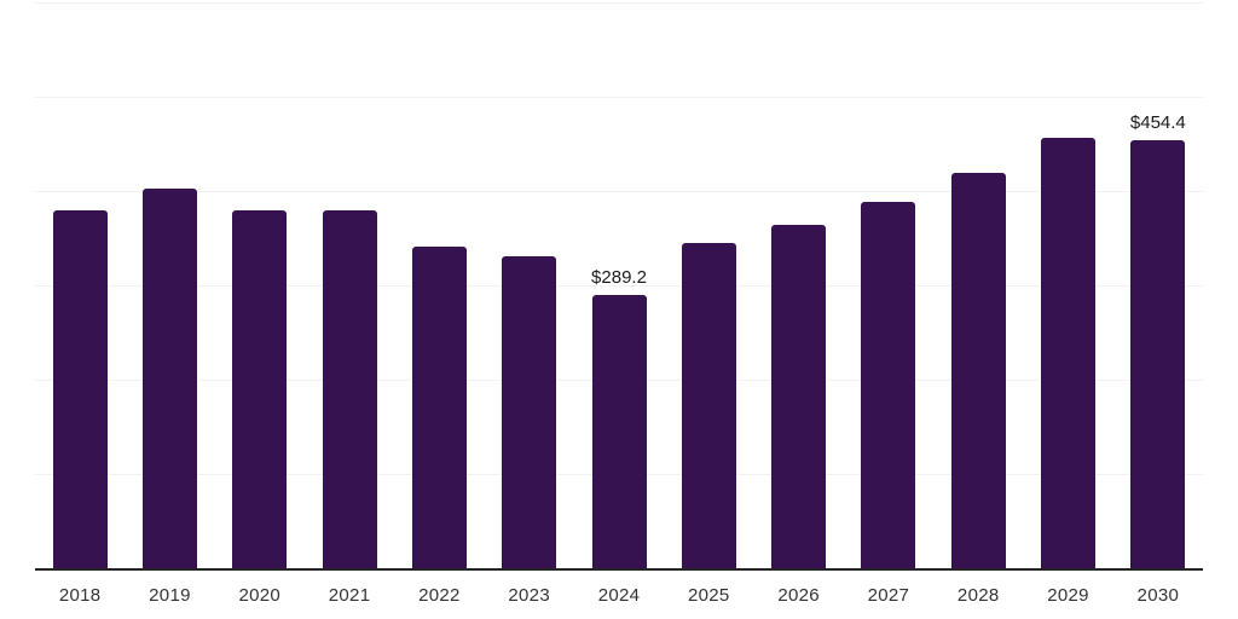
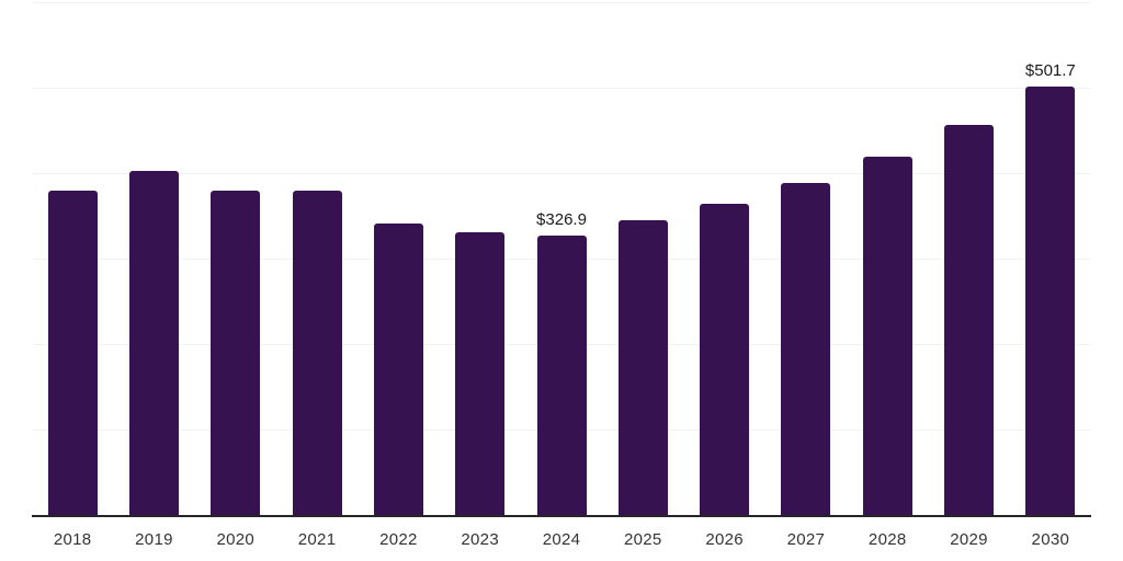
2024: $289.2 -> $326.9
2030: $454.4 -> $501.7
